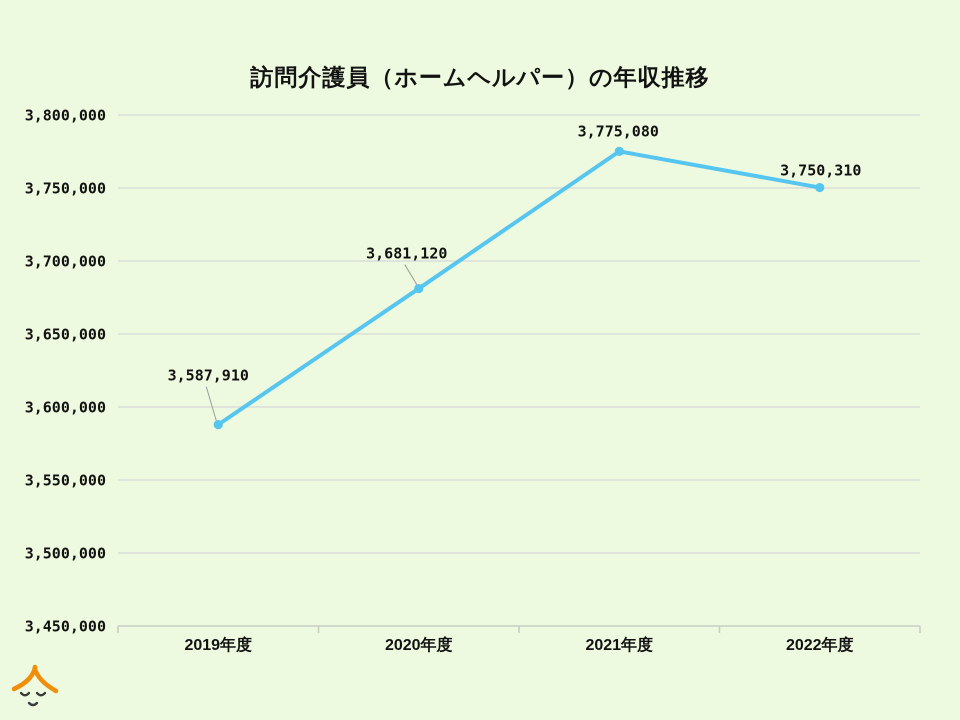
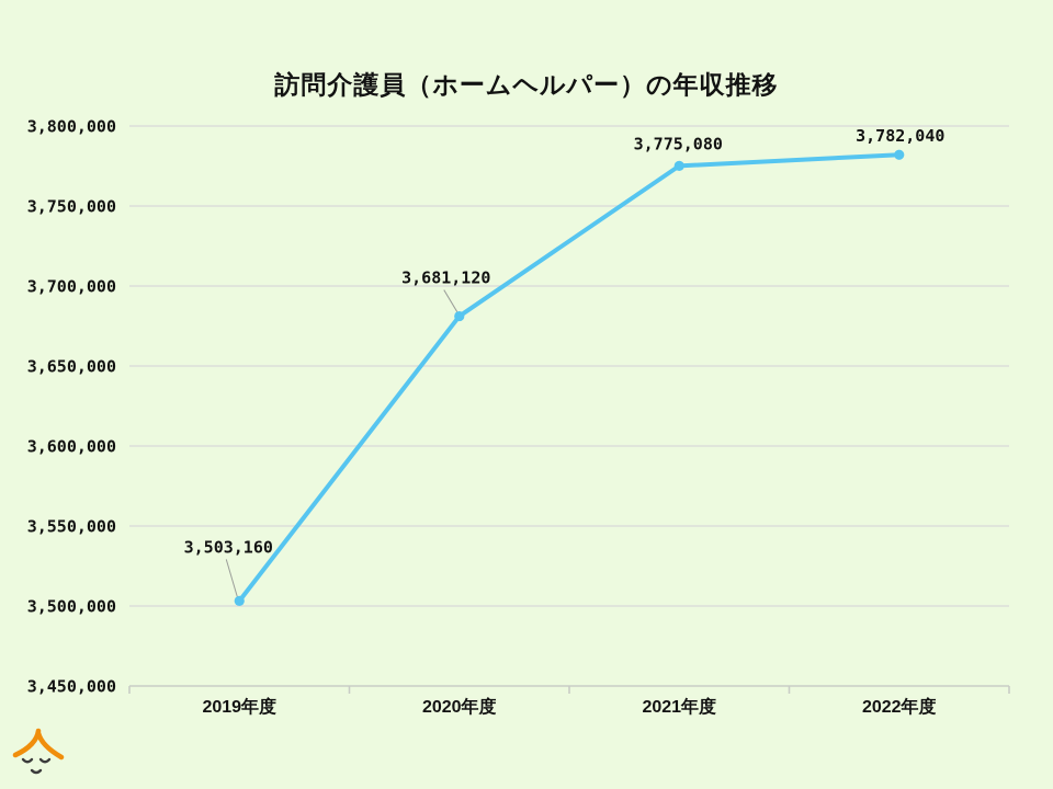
2019年度: 3,587,910 -> 3,503,160
2022年度: 3,750,310 -> 3,782,040
